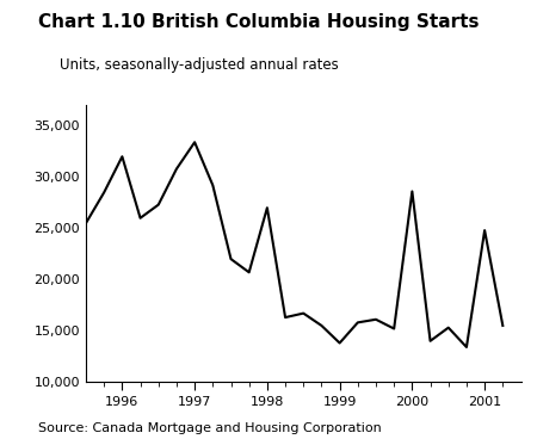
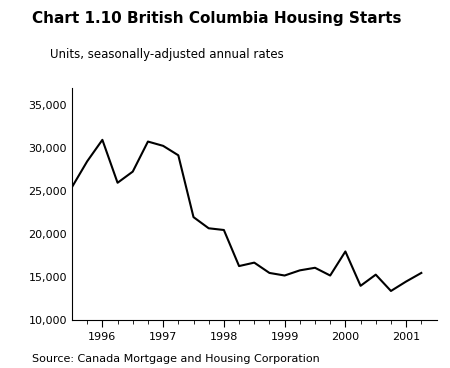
1996: 32,000 -> 31,000
1997: 33,400 -> 30,300
1998: 27,000 -> 20,500
1999: 13,800 -> 15,200
2000: 28,600 -> 18,000
2001: 24,800 -> 14,500
